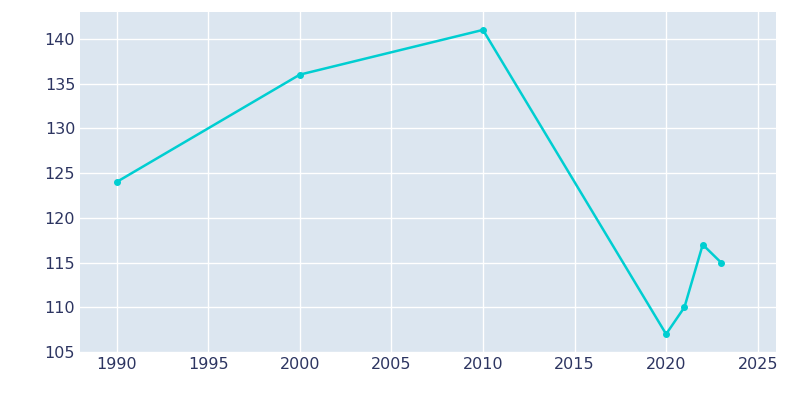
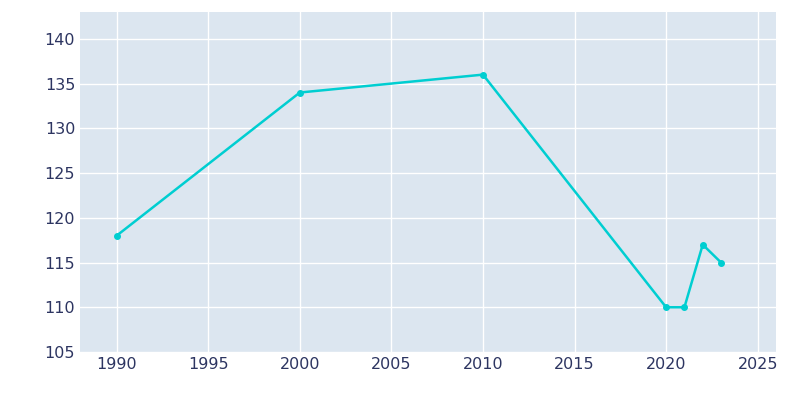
1990: 124 -> 118
2000: 136 -> 134
2010: 141 -> 136
2020: 107 -> 110
